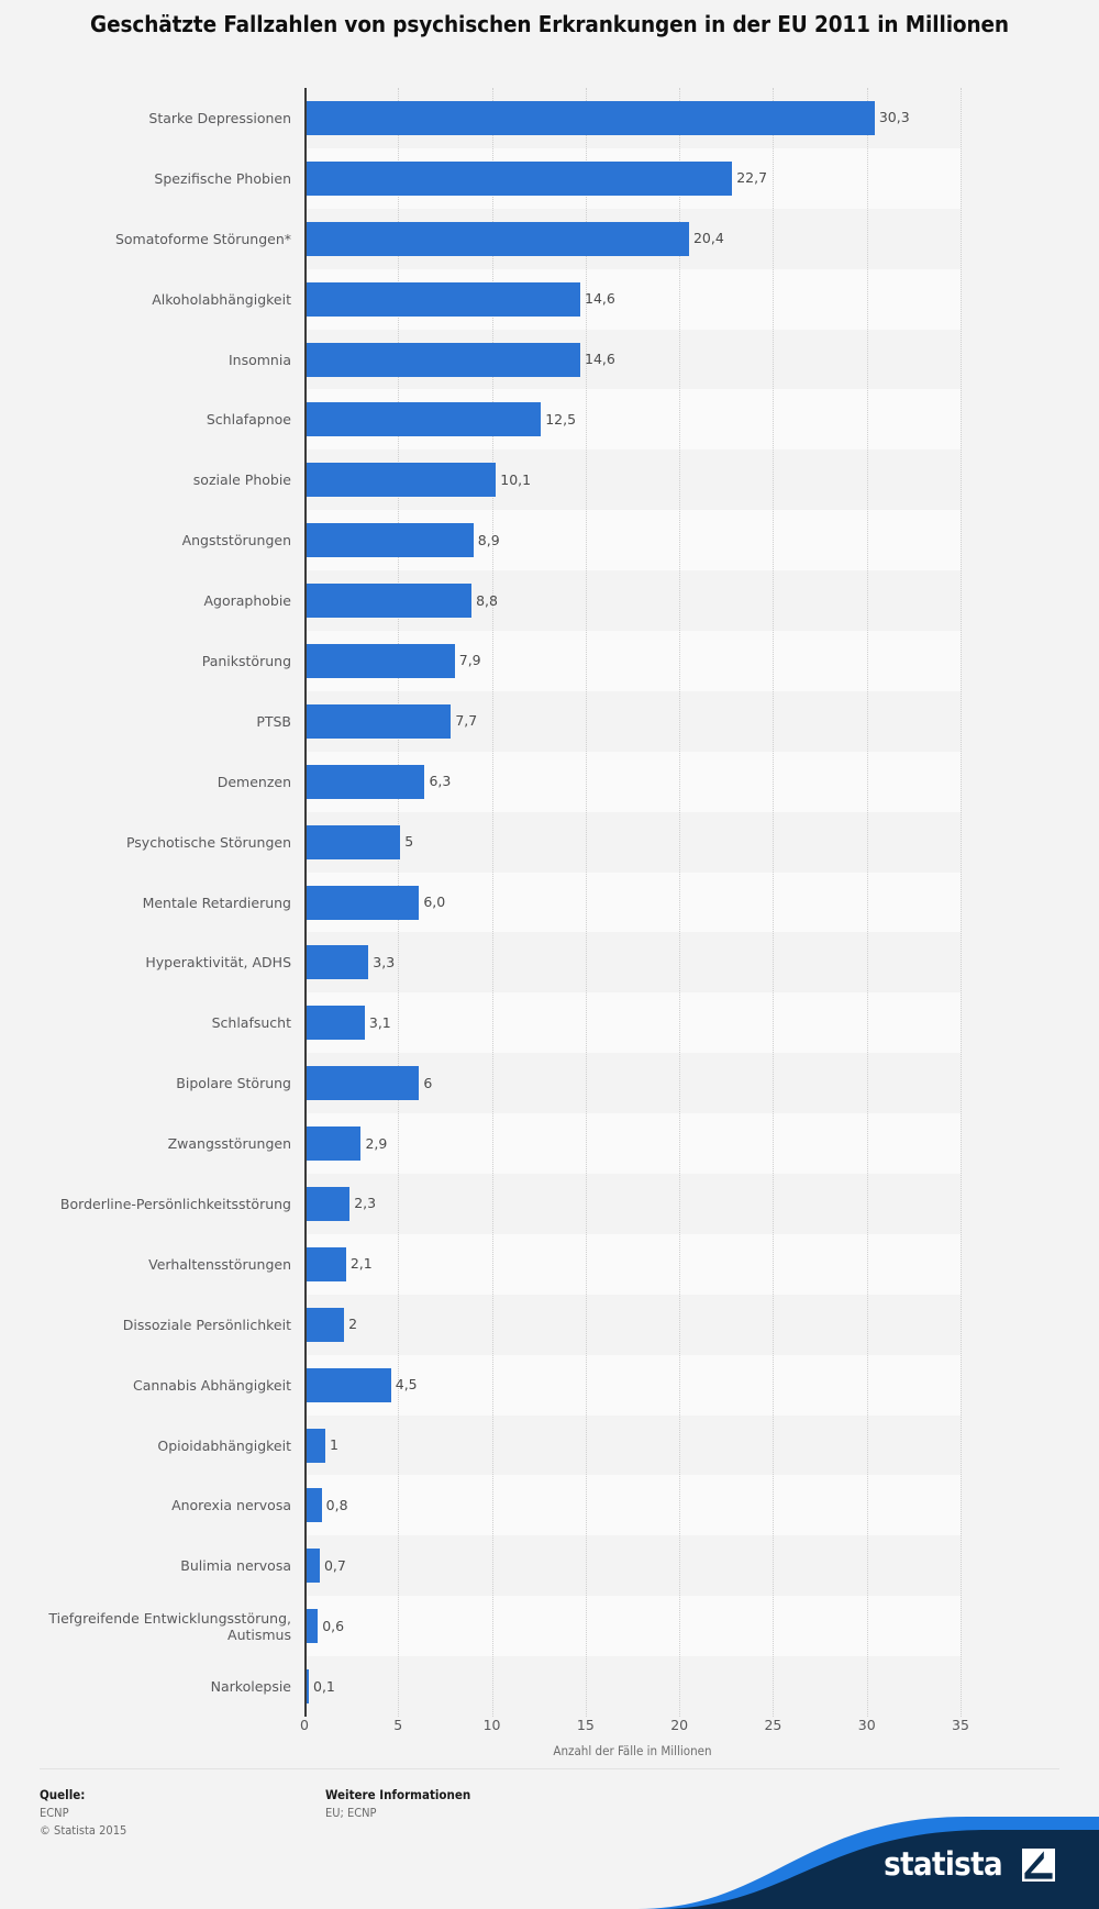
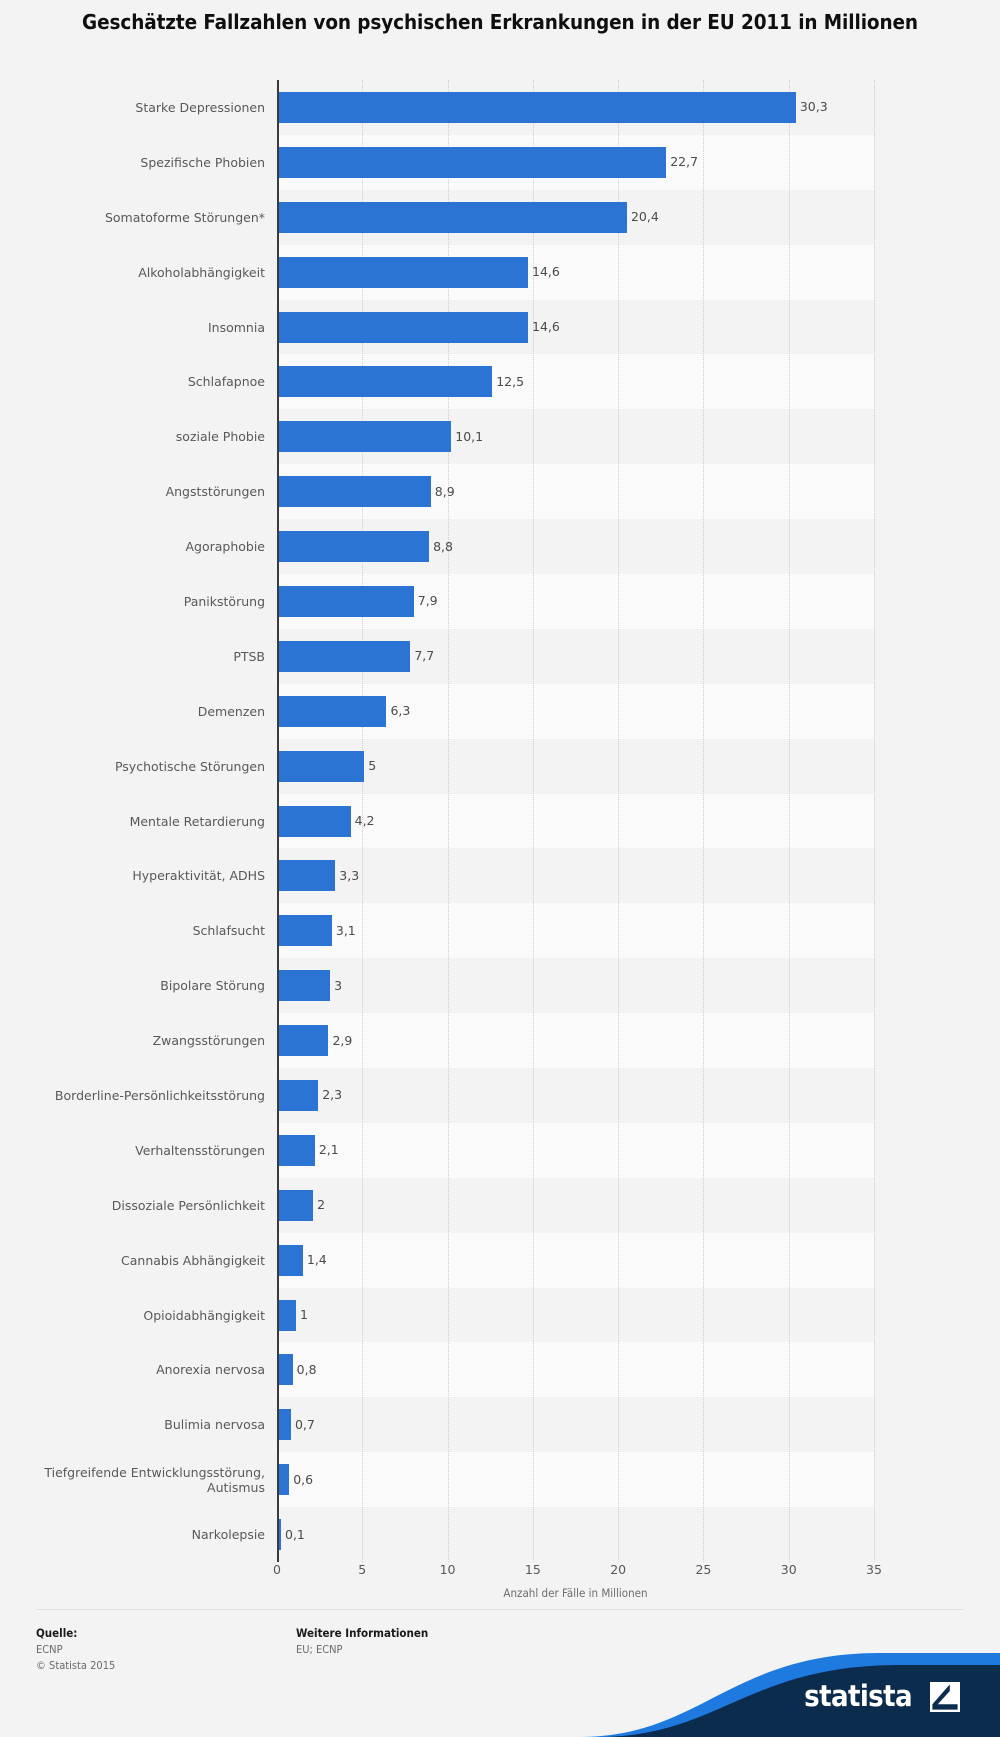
Mentale Retardierung: 6,0 -> 4,2
Bipolare Störung: 6 -> 3
Cannabis Abhängigkeit: 4,5 -> 1,4
